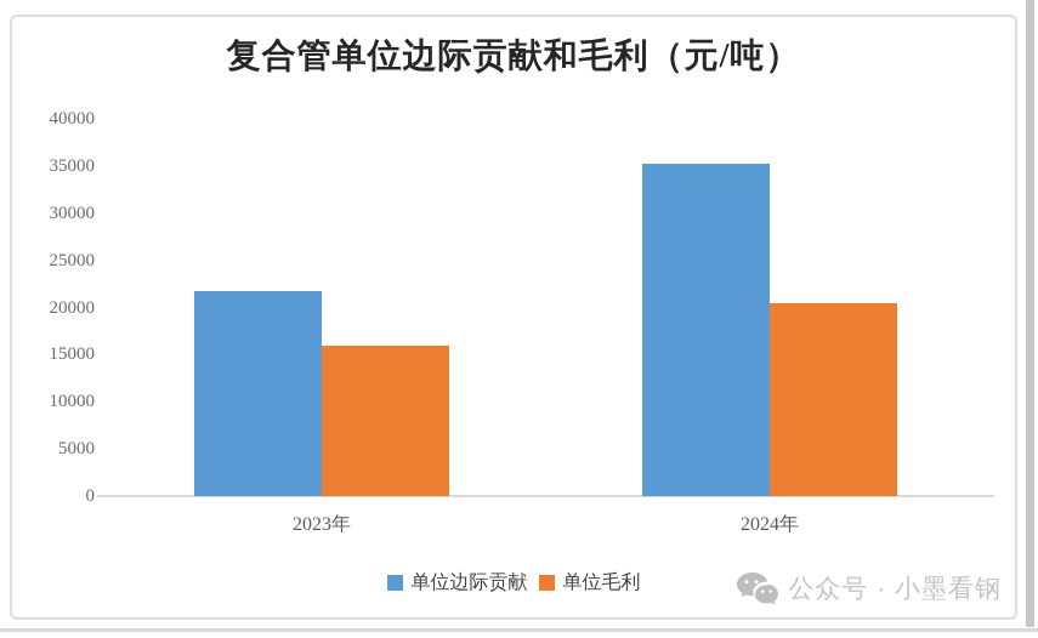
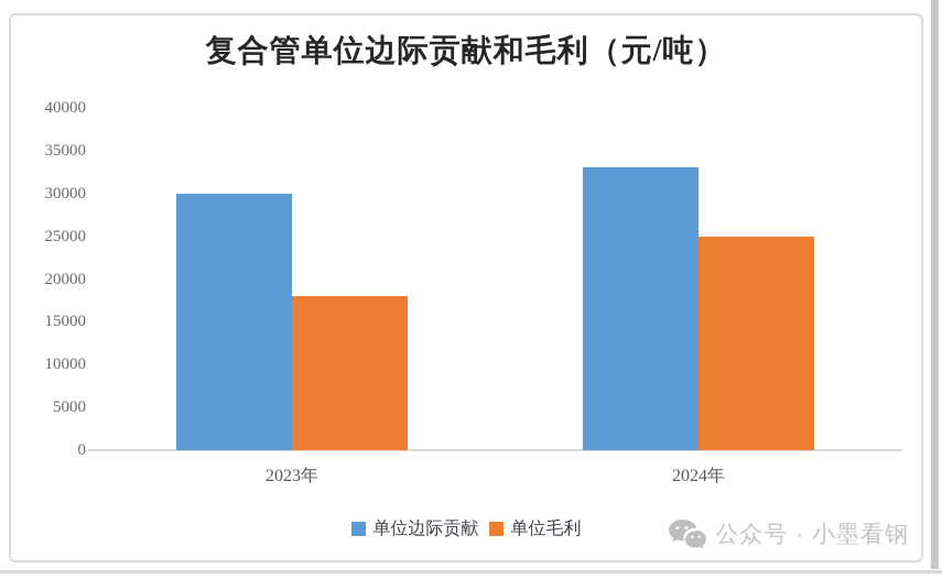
单位边际贡献/2023年: 22000 -> 30000
单位毛利/2023年: 16000 -> 18000
单位边际贡献/2024年: 35000 -> 33000
单位毛利/2024年: 20000 -> 25000
